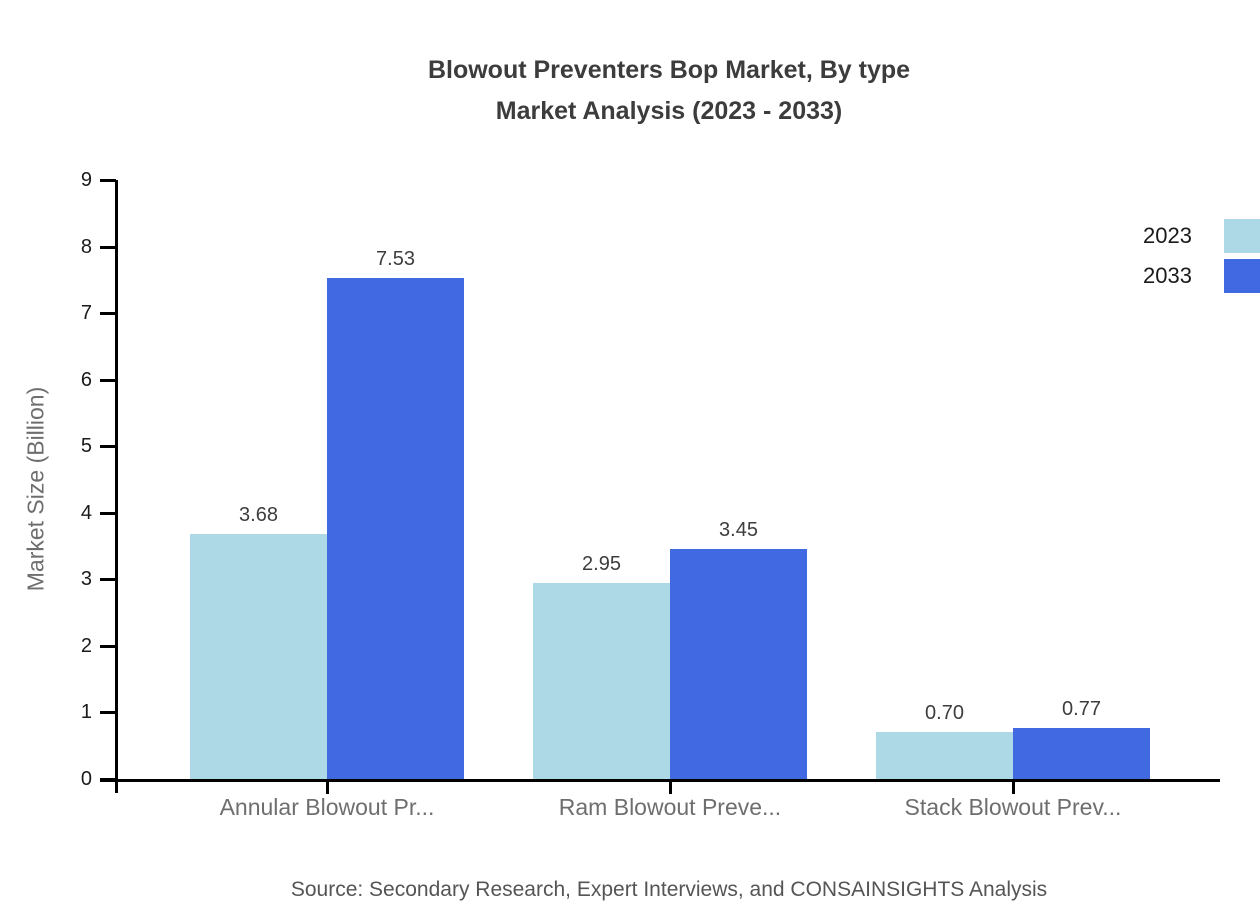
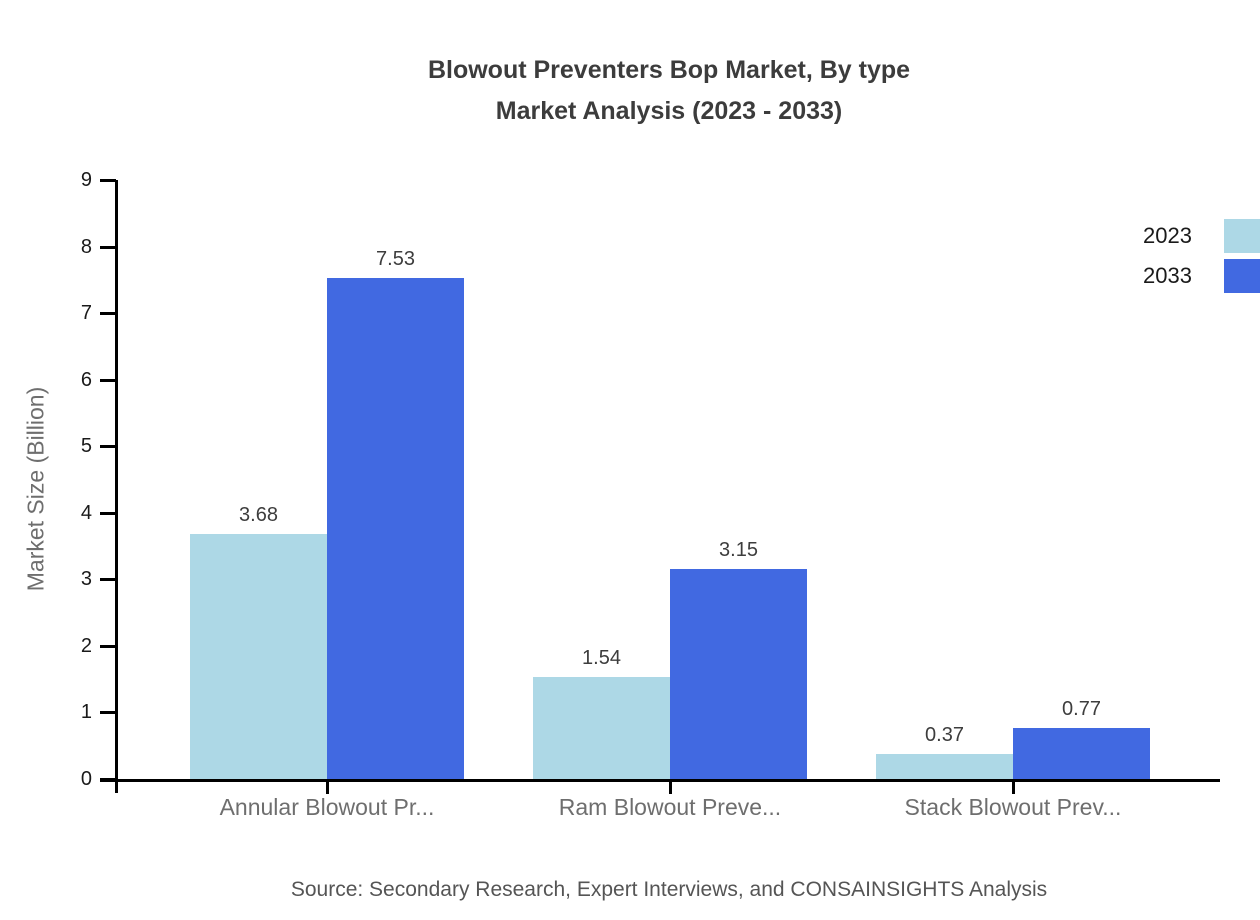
2023/Ram Blowout Preve...: 2.95 -> 1.54
2033/Ram Blowout Preve...: 3.45 -> 3.15
2023/Stack Blowout Prev...: 0.70 -> 0.37
